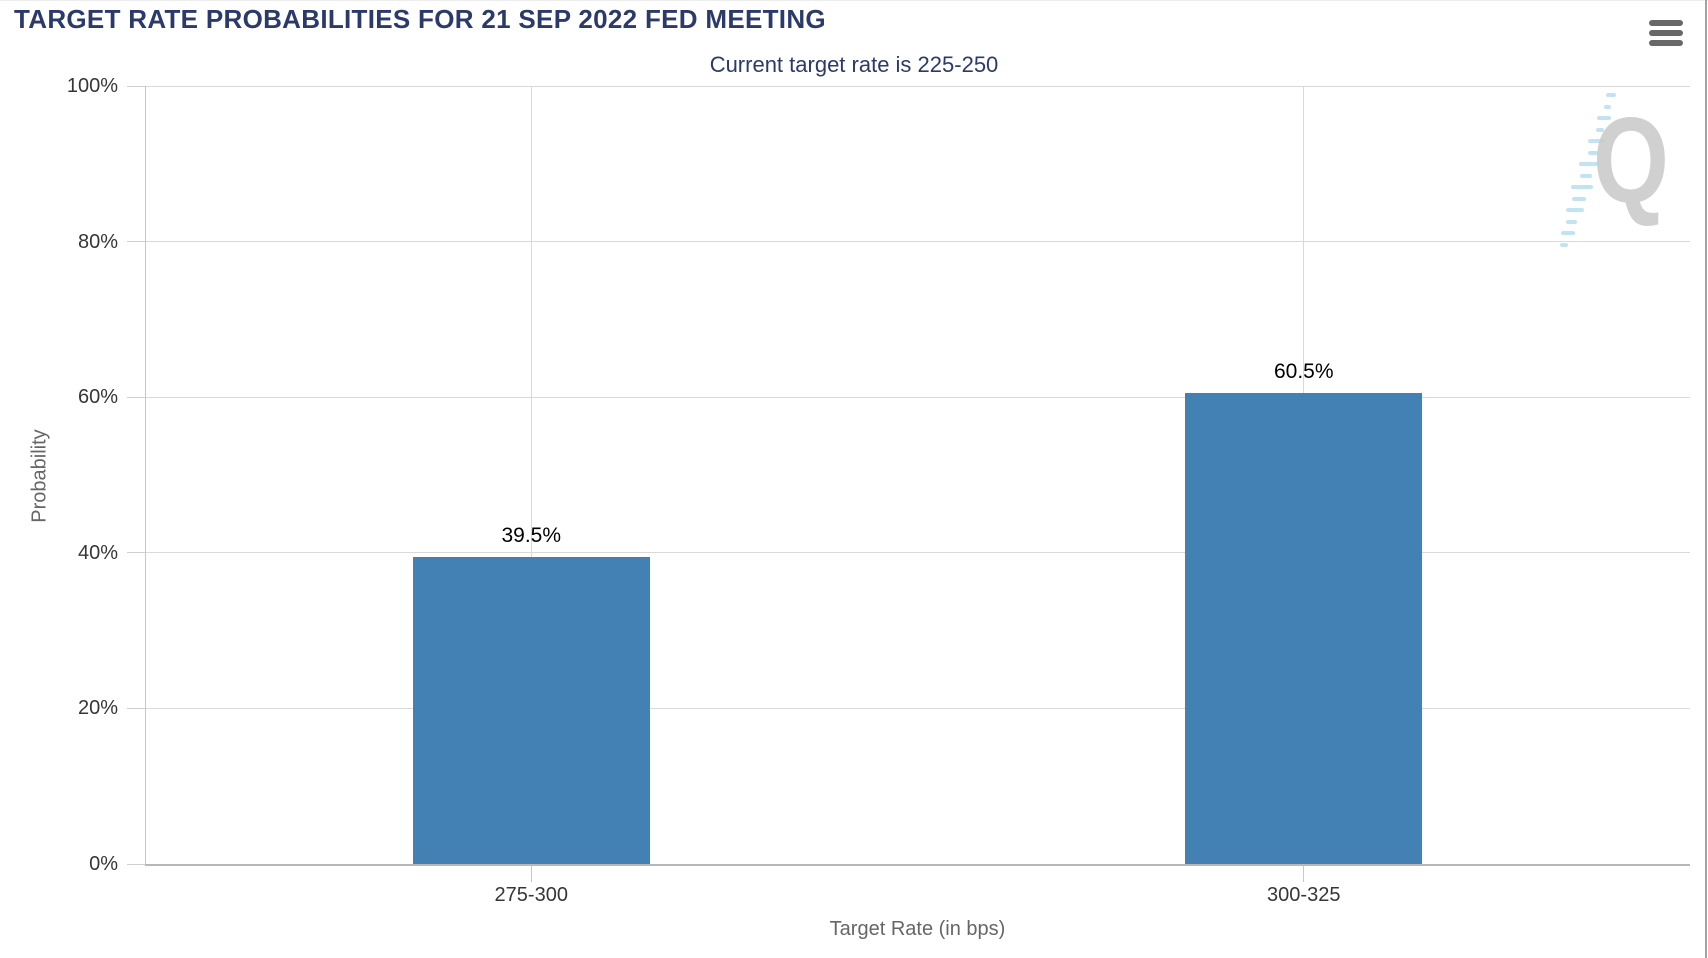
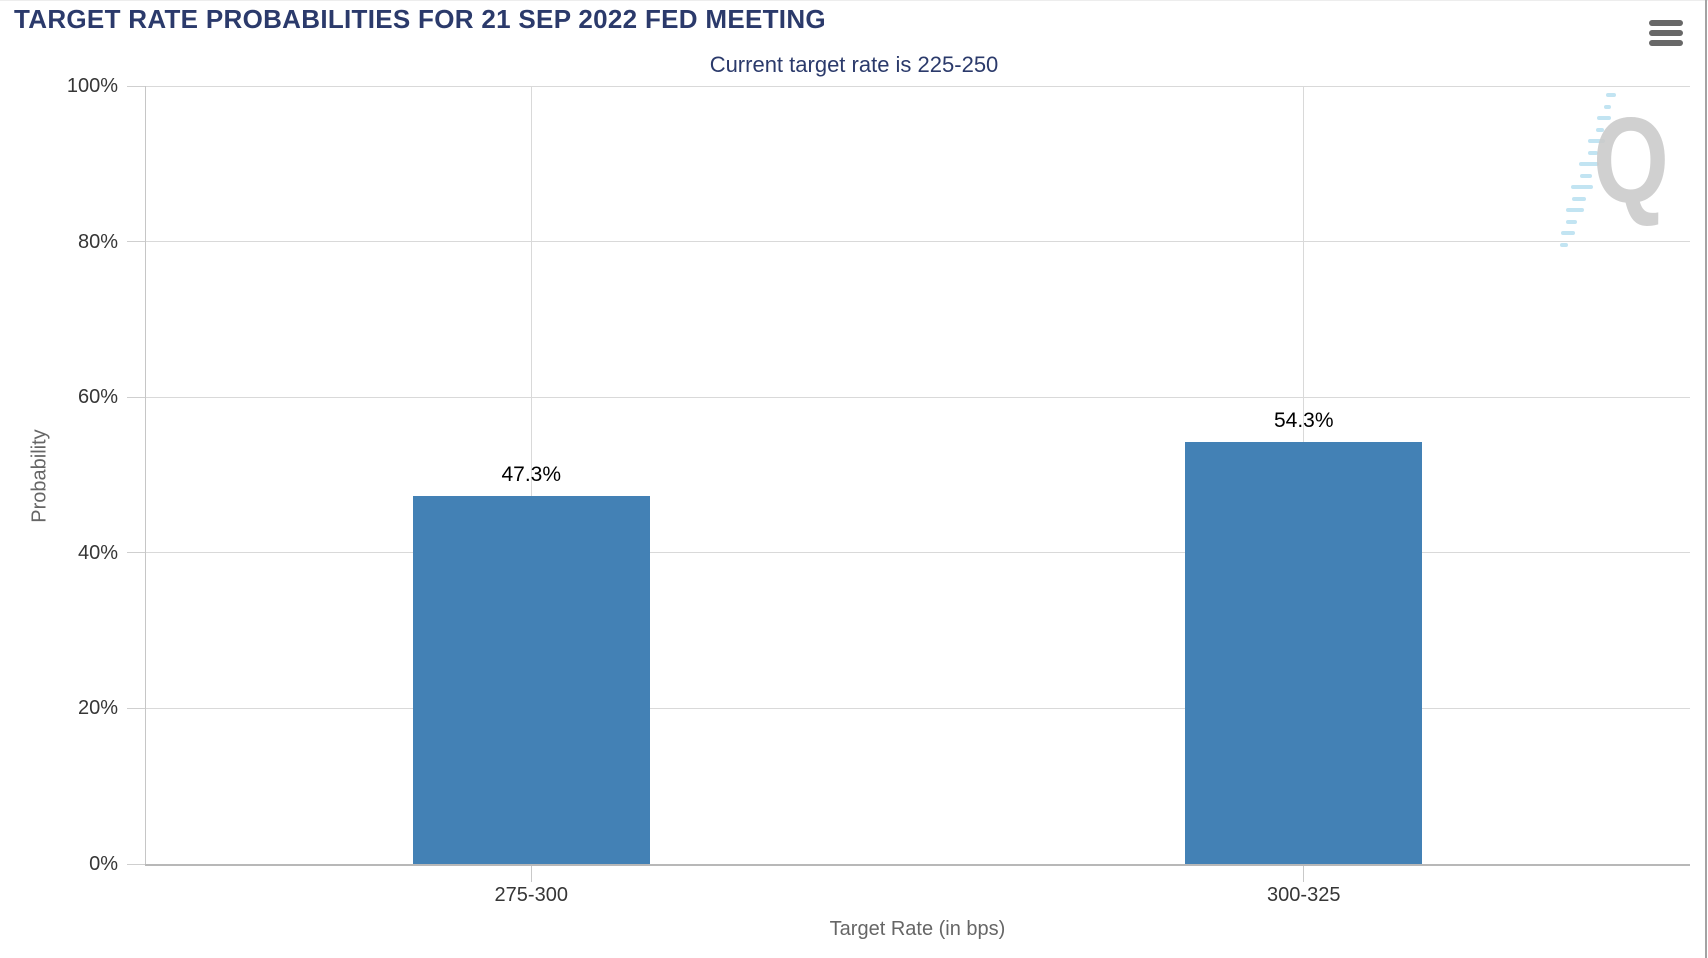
275-300: 39.5% -> 47.3%
300-325: 60.5% -> 54.3%
